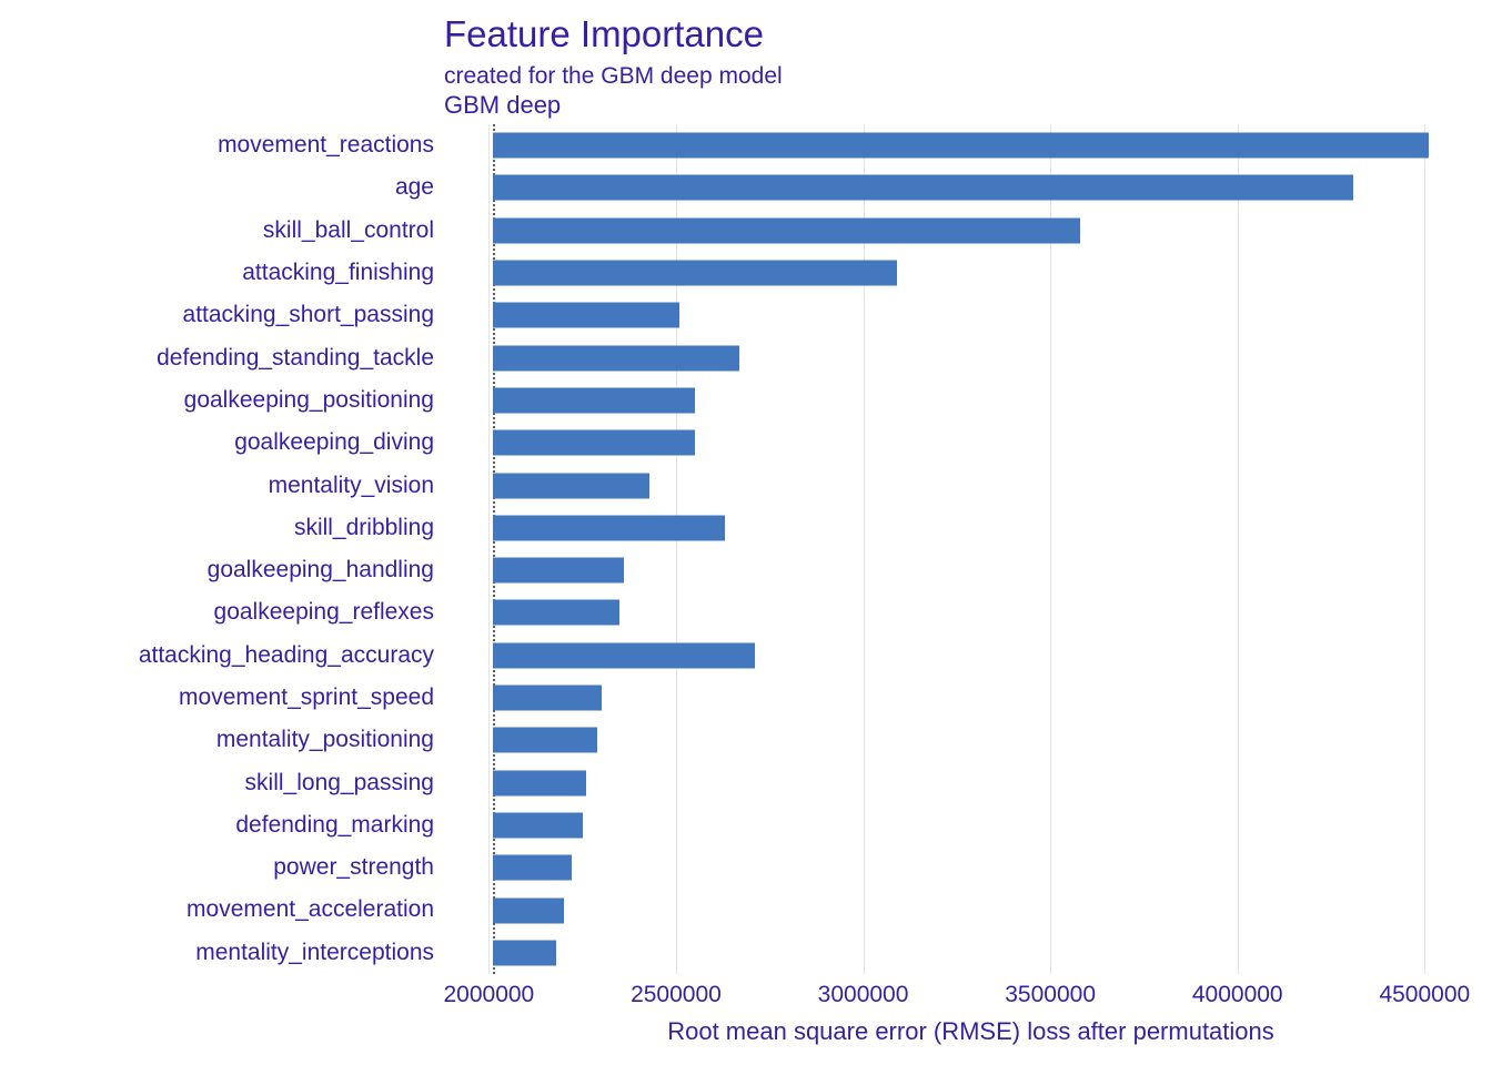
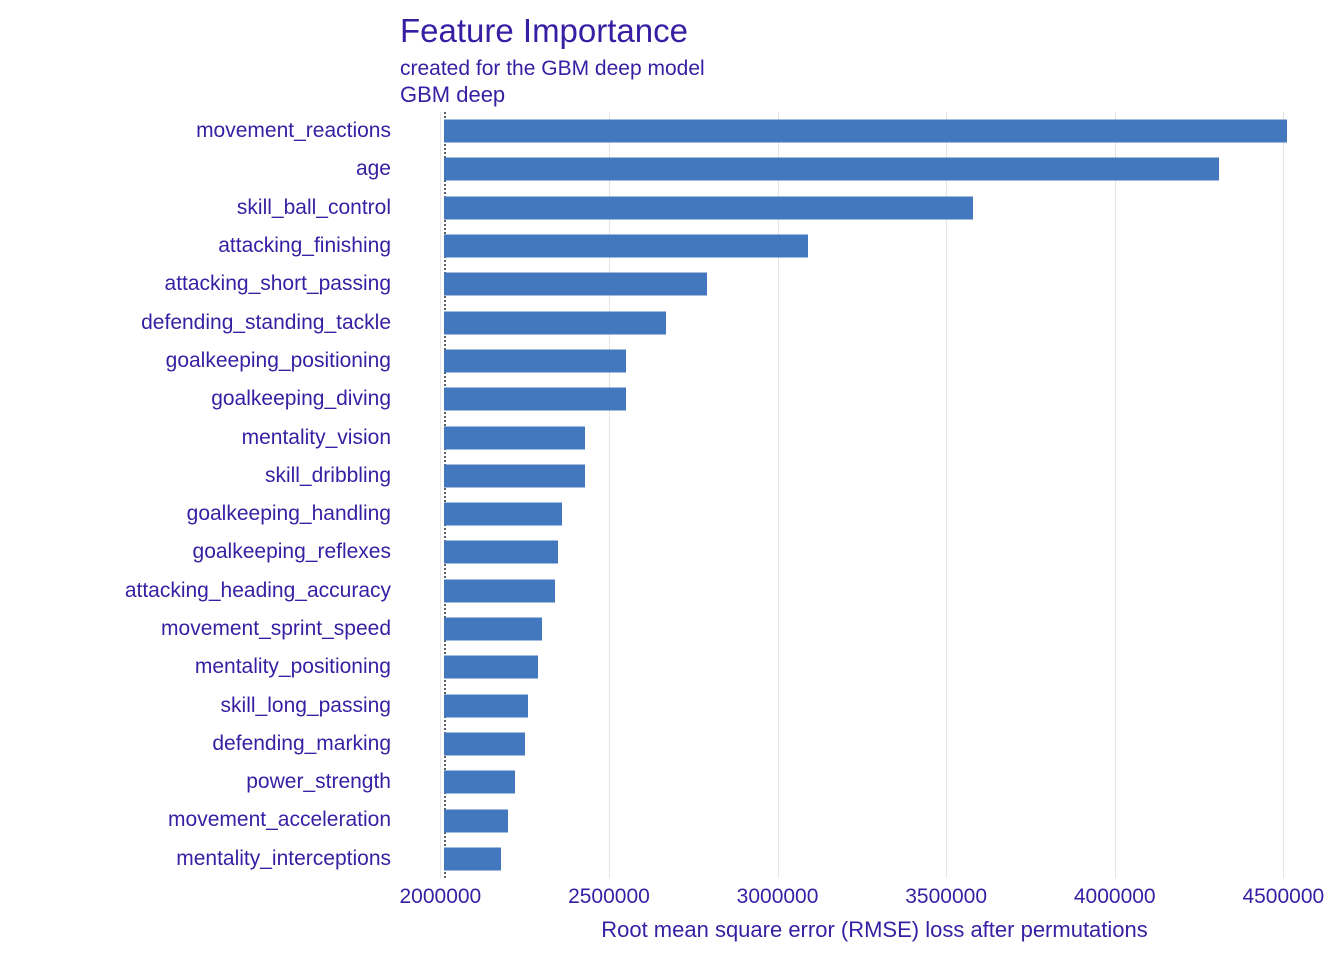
attacking_short_passing: 2510000 -> 2790000
skill_dribbling: 2630000 -> 2430000
attacking_heading_accuracy: 2710000 -> 2340000
